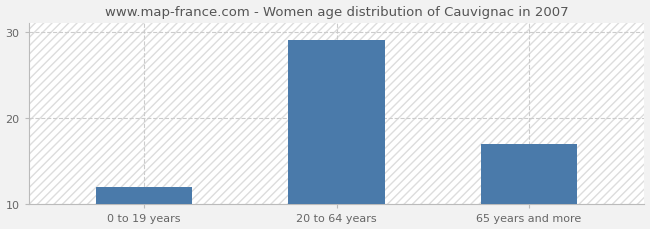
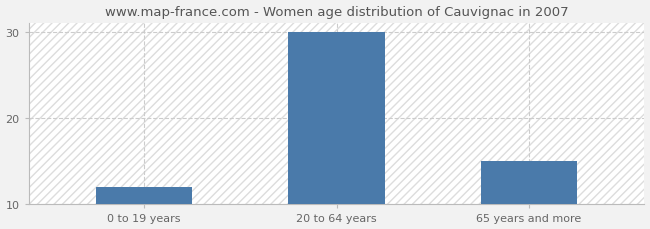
20 to 64 years: 29 -> 30
65 years and more: 17 -> 15
